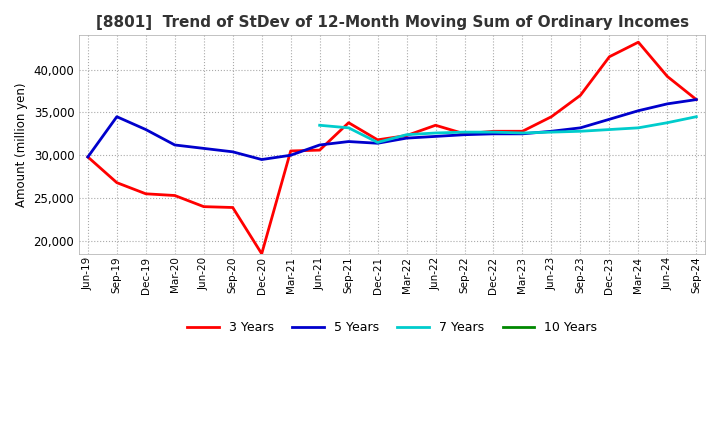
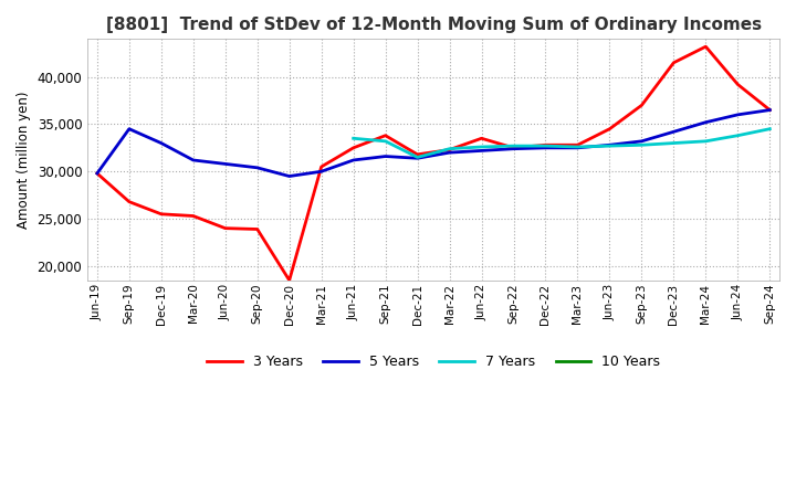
3 Years/Jun-21: 30,600 -> 32,500
